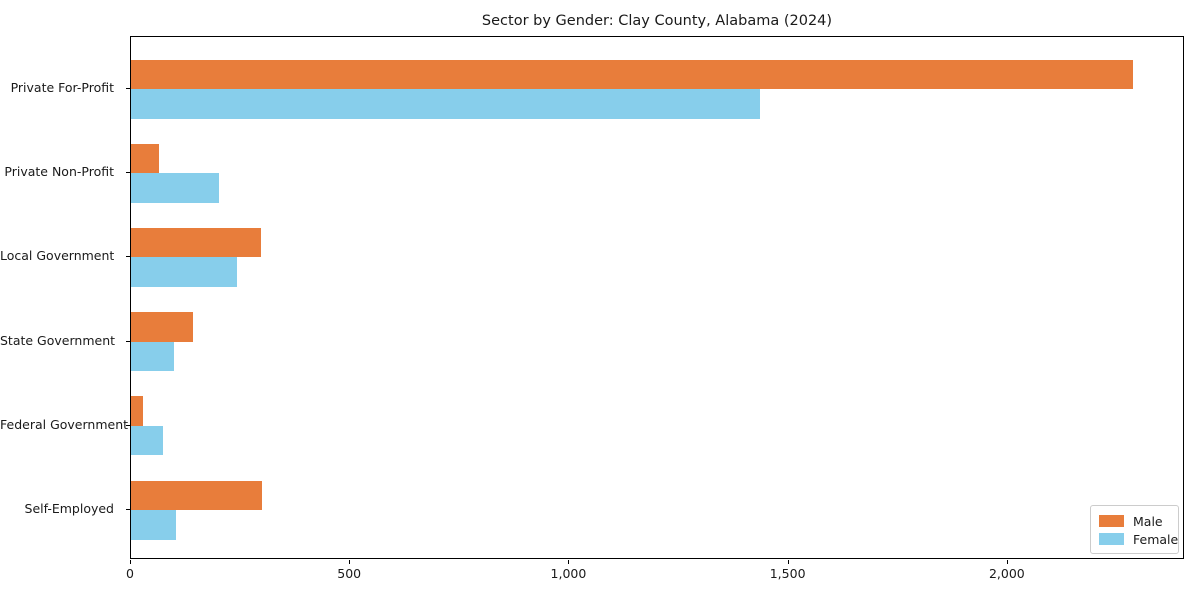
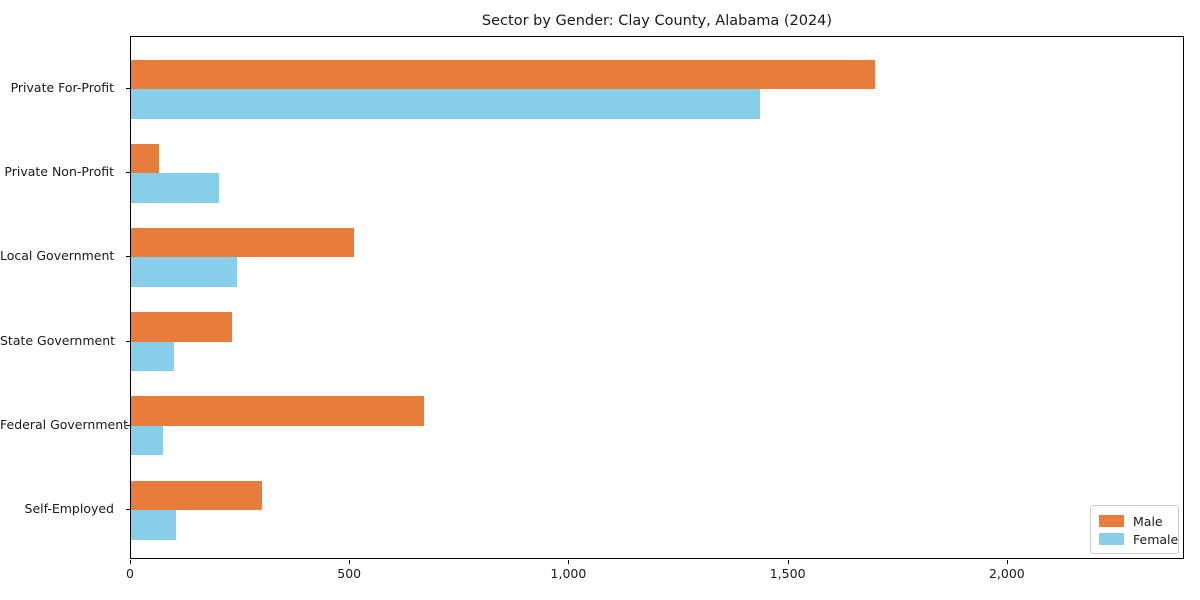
Male/Private For-Profit: 2290 -> 1700
Male/Local Government: 300 -> 510
Male/State Government: 140 -> 230
Male/Federal Government: 30 -> 670
